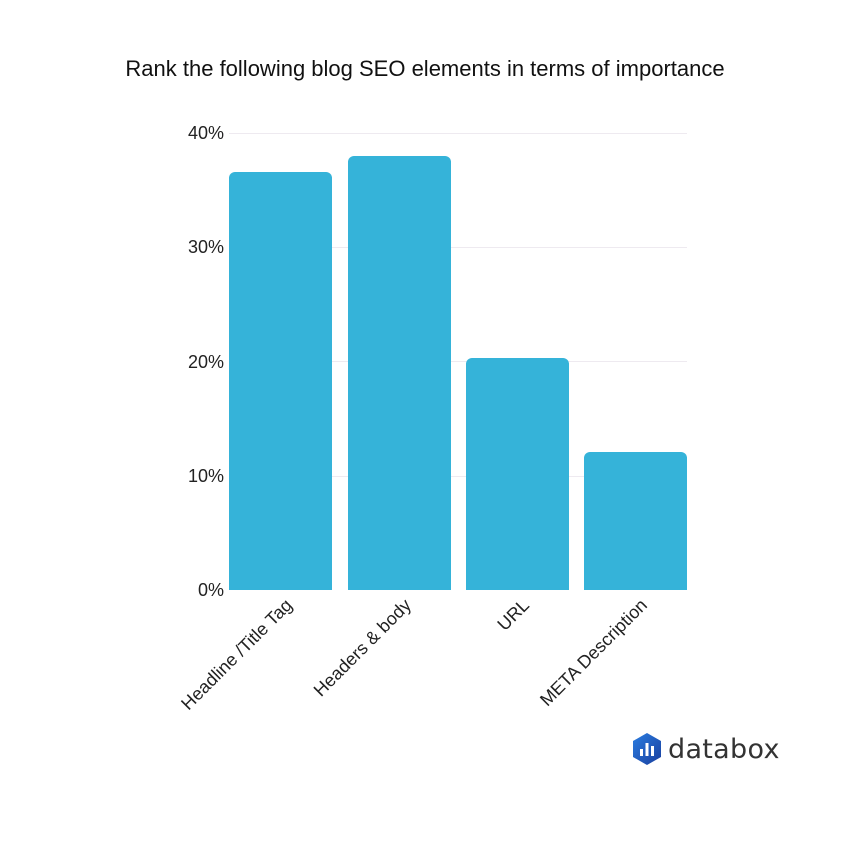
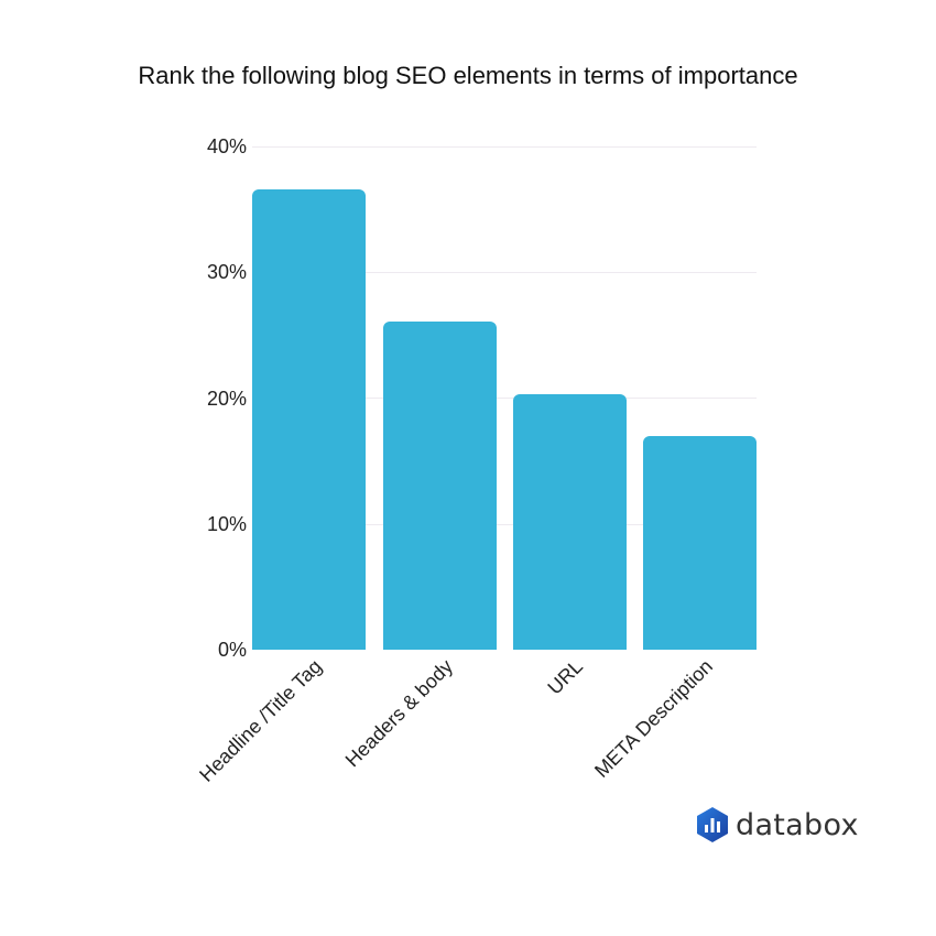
Headers & body: 38.0% -> 26.1%
META Description: 12.1% -> 17.0%
